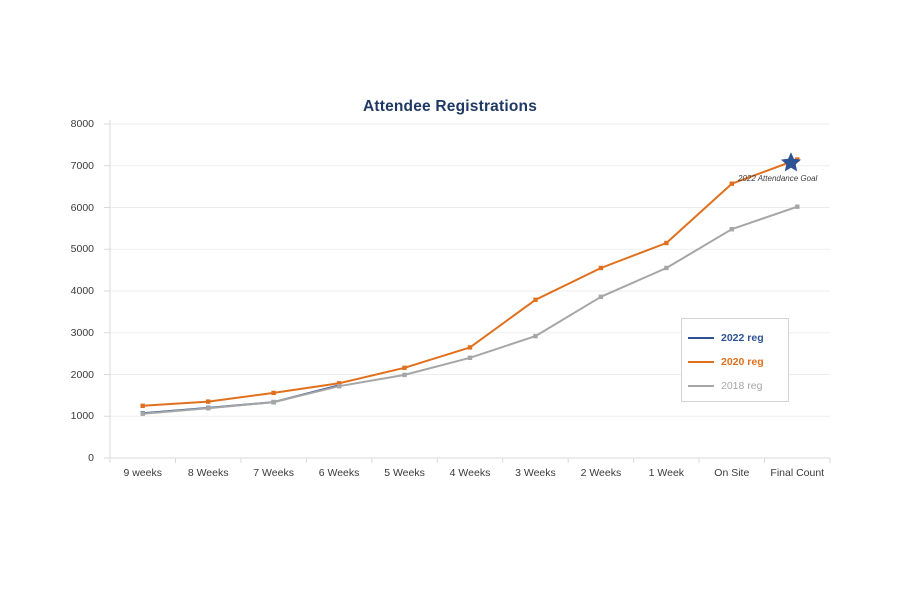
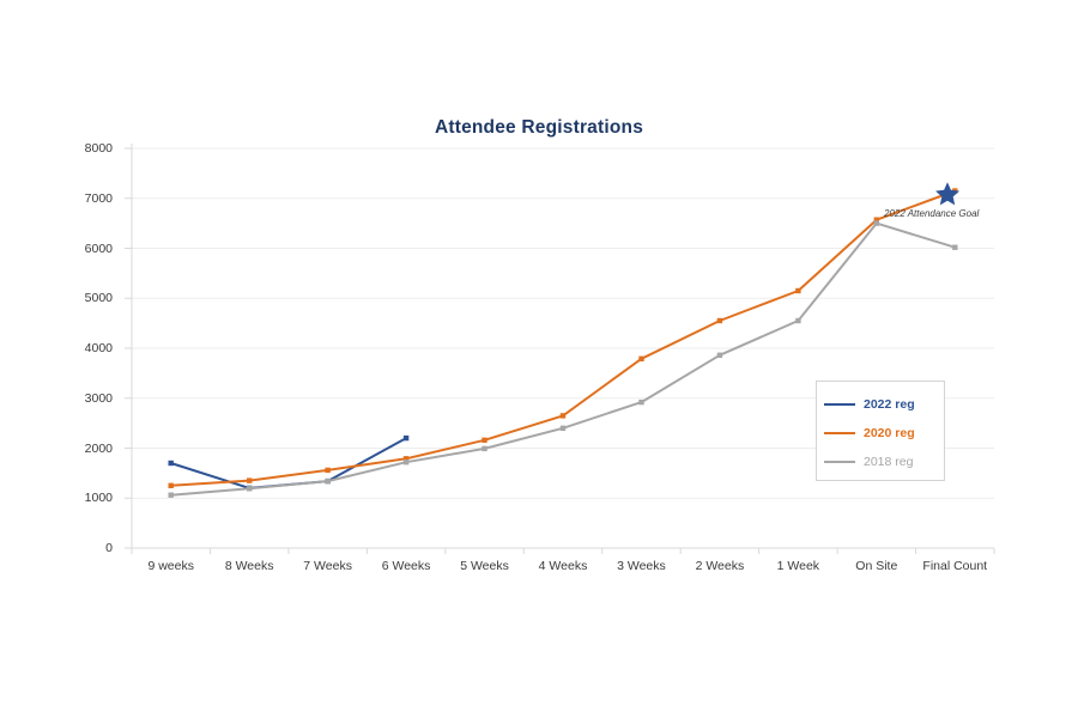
2022 reg/9 weeks: 1100 -> 1700
2022 reg/6 Weeks: 1700 -> 2200
2018 reg/On Site: 5500 -> 6500
